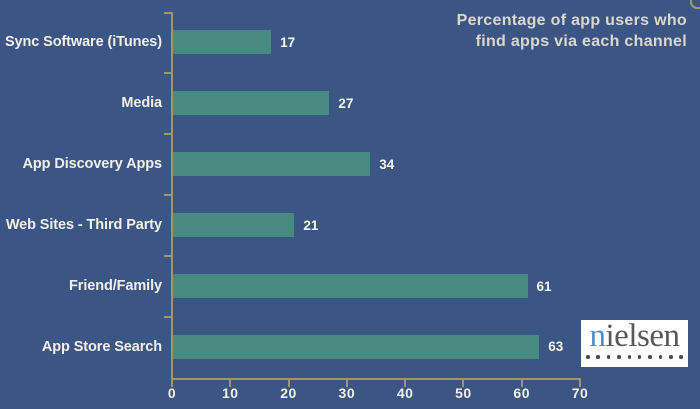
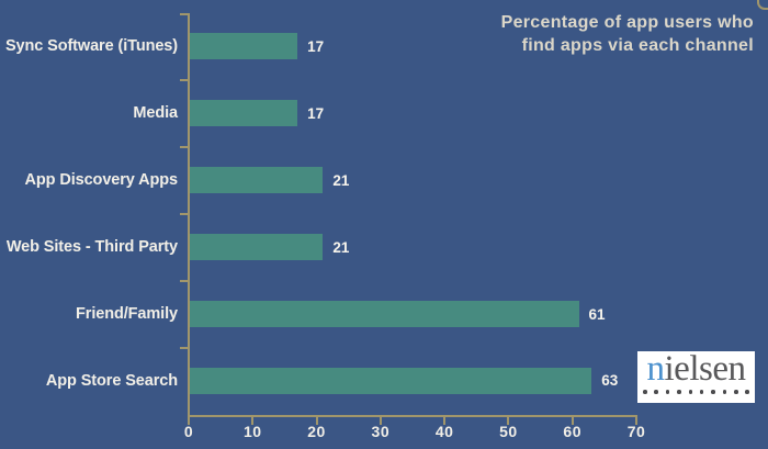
Media: 27 -> 17
App Discovery Apps: 34 -> 21
